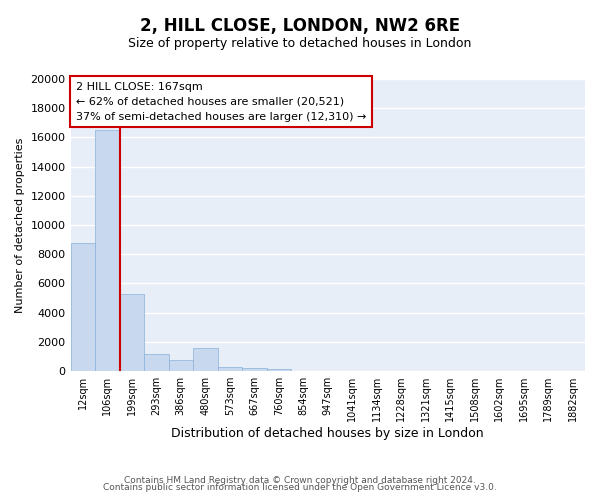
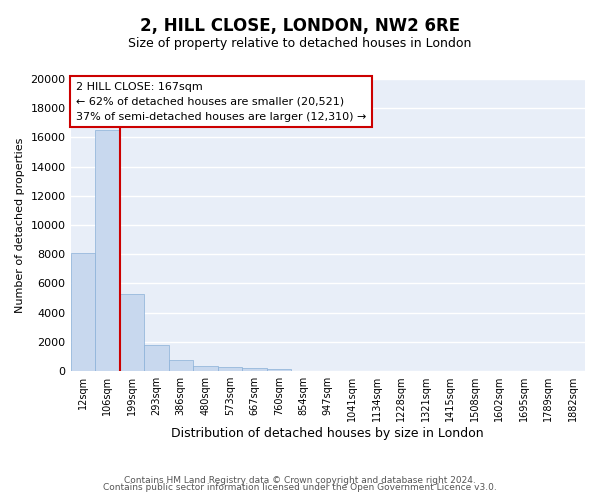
12sqm: 8800 -> 8100
293sqm: 1200 -> 1800
480sqm: 1600 -> 400
